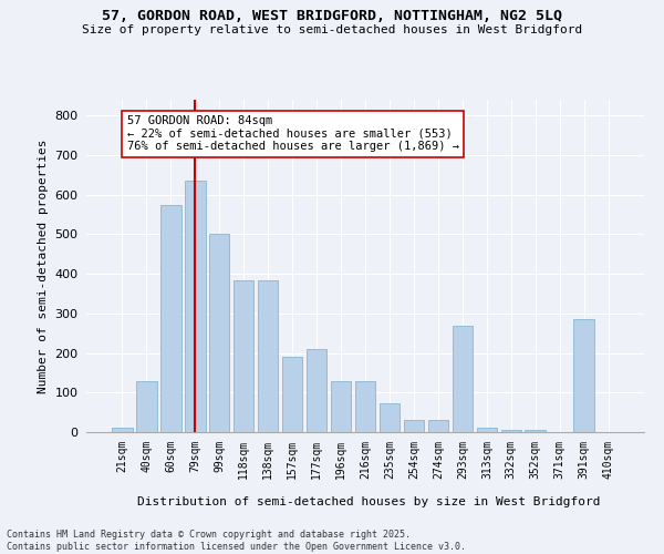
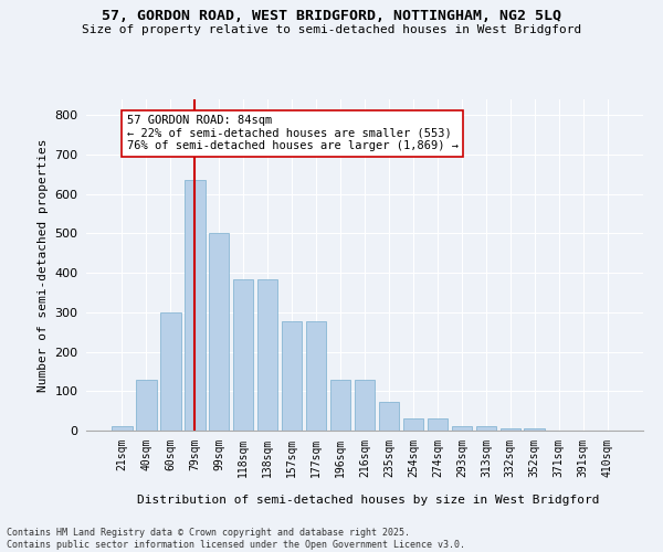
60sqm: 575 -> 300
157sqm: 190 -> 278
177sqm: 210 -> 278
293sqm: 270 -> 12
391sqm: 285 -> 1
